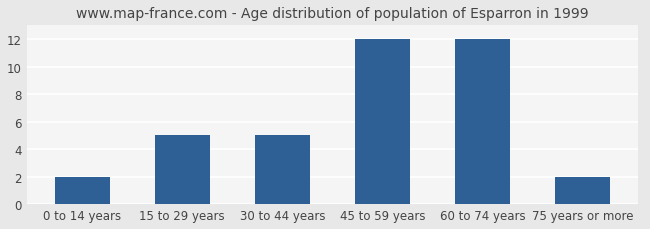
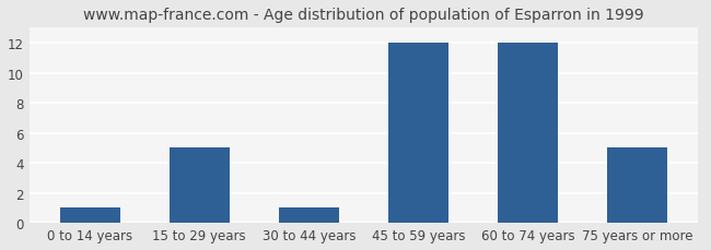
0 to 14 years: 2 -> 1
30 to 44 years: 5 -> 1
75 years or more: 2 -> 5
